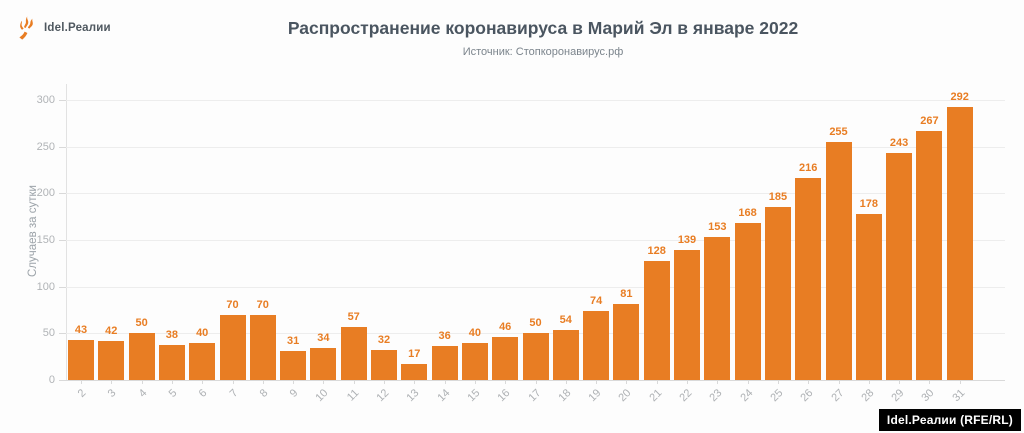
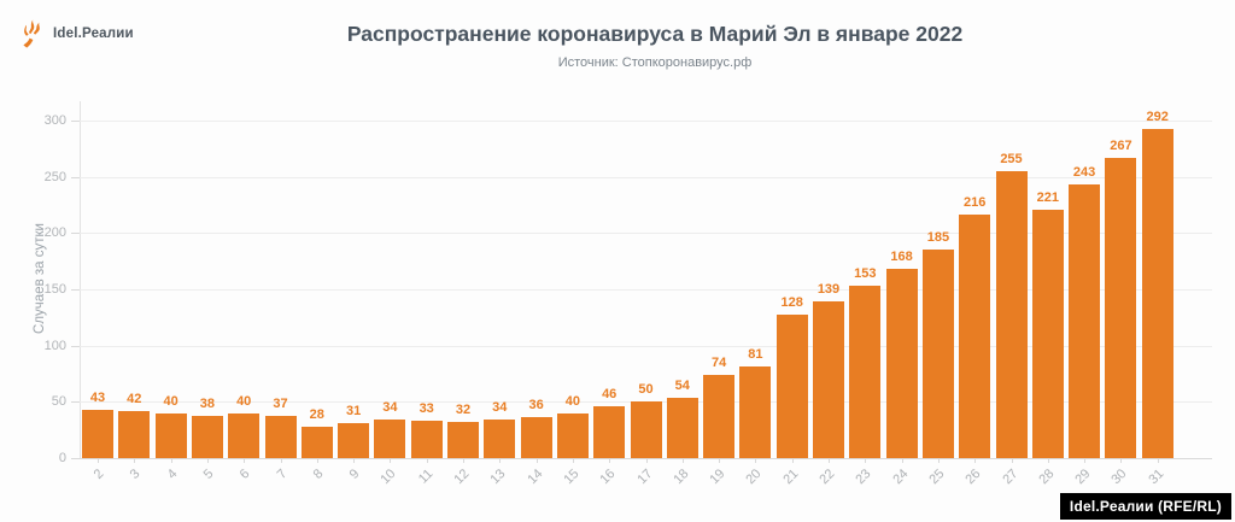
4: 50 -> 40
7: 70 -> 37
8: 70 -> 28
11: 57 -> 33
13: 17 -> 34
28: 178 -> 221
